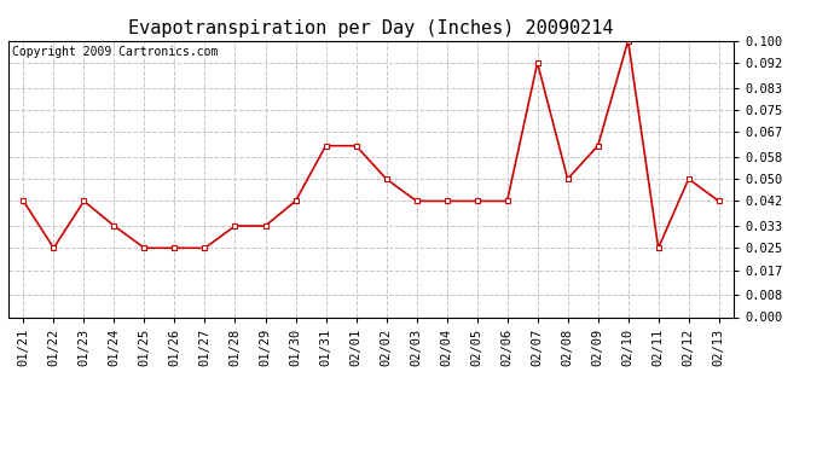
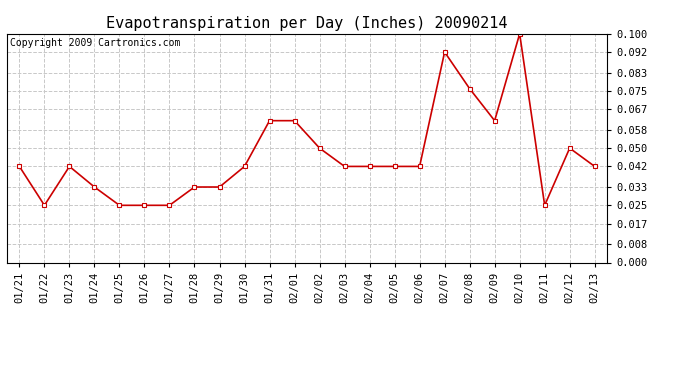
02/08: 0.050 -> 0.076
